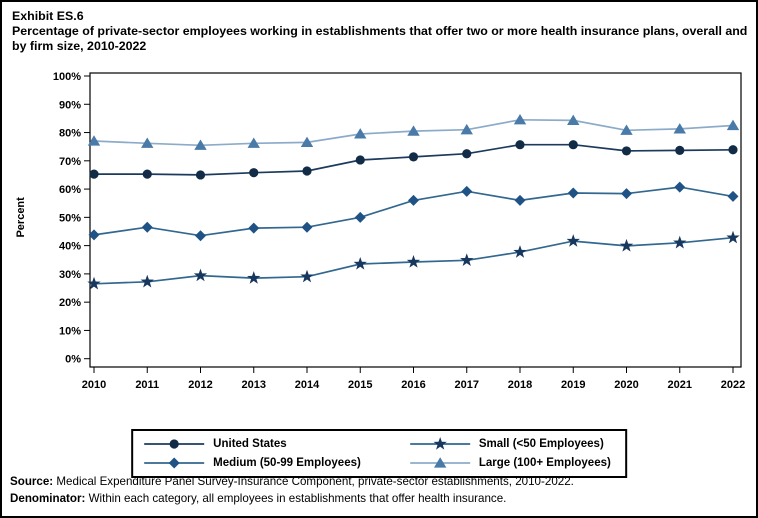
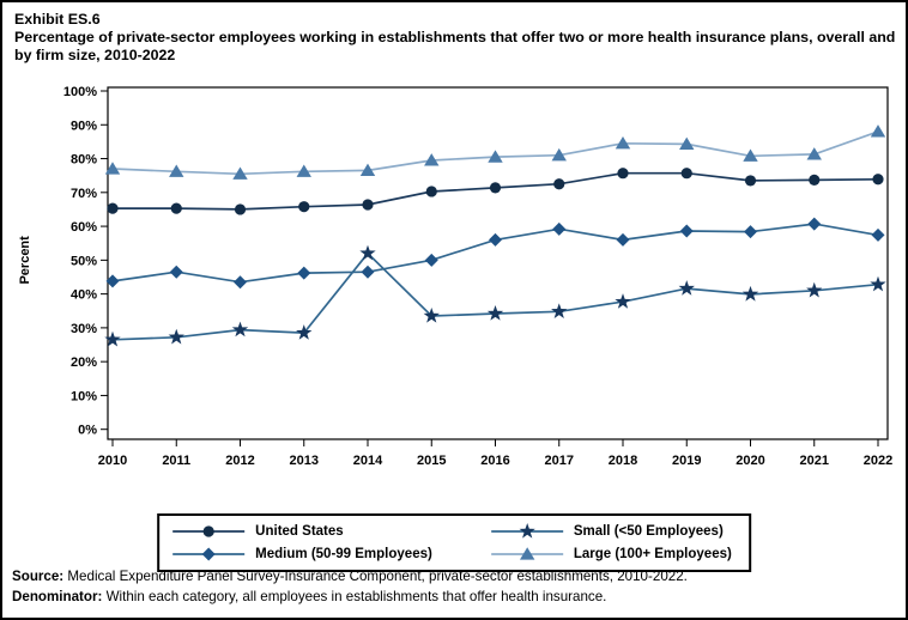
Small (<50 Employees)/2014: 29% -> 52%
Large (100+ Employees)/2022: 82% -> 88%
